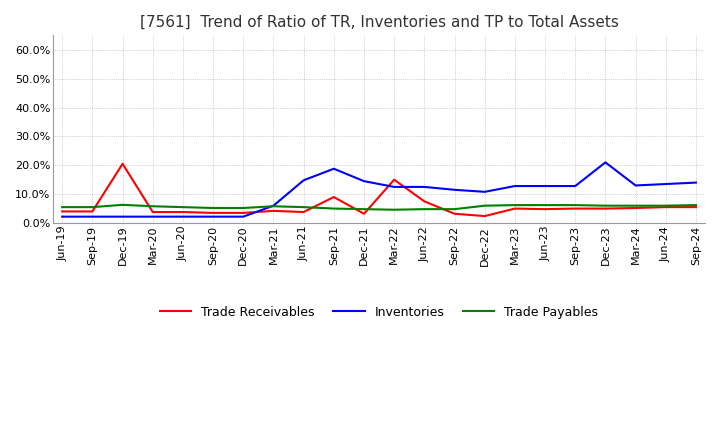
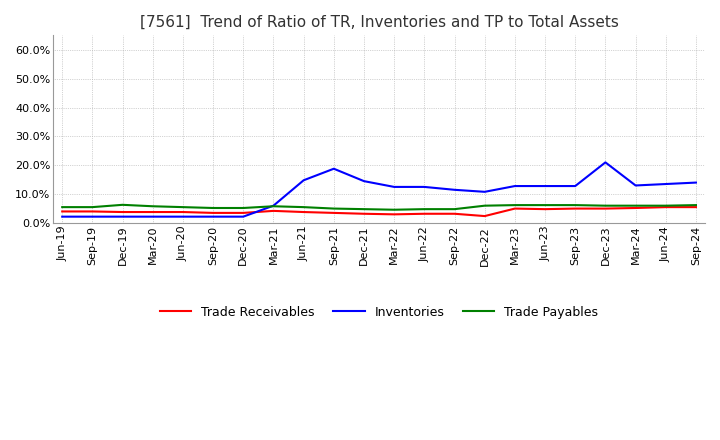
Trade Receivables/Dec-19: 20.5% -> 3.8%
Trade Receivables/Sep-21: 9.0% -> 3.5%
Trade Receivables/Mar-22: 15.0% -> 3.0%
Trade Receivables/Jun-22: 7.5% -> 3.2%
